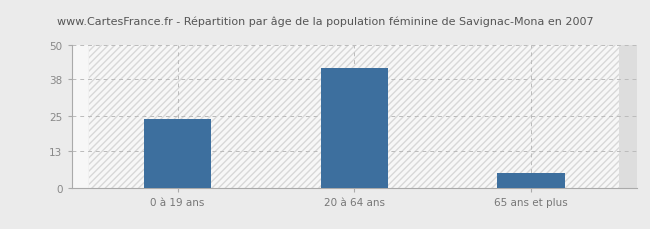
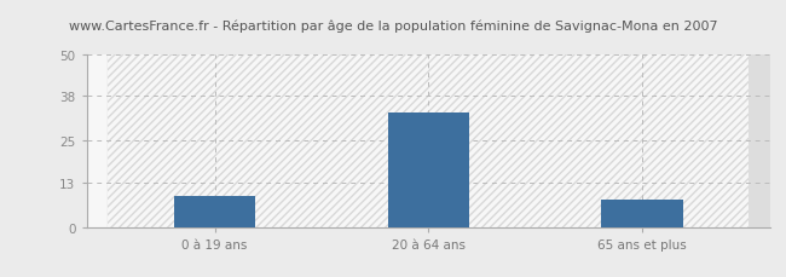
0 à 19 ans: 24 -> 9
20 à 64 ans: 42 -> 33
65 ans et plus: 5 -> 8
